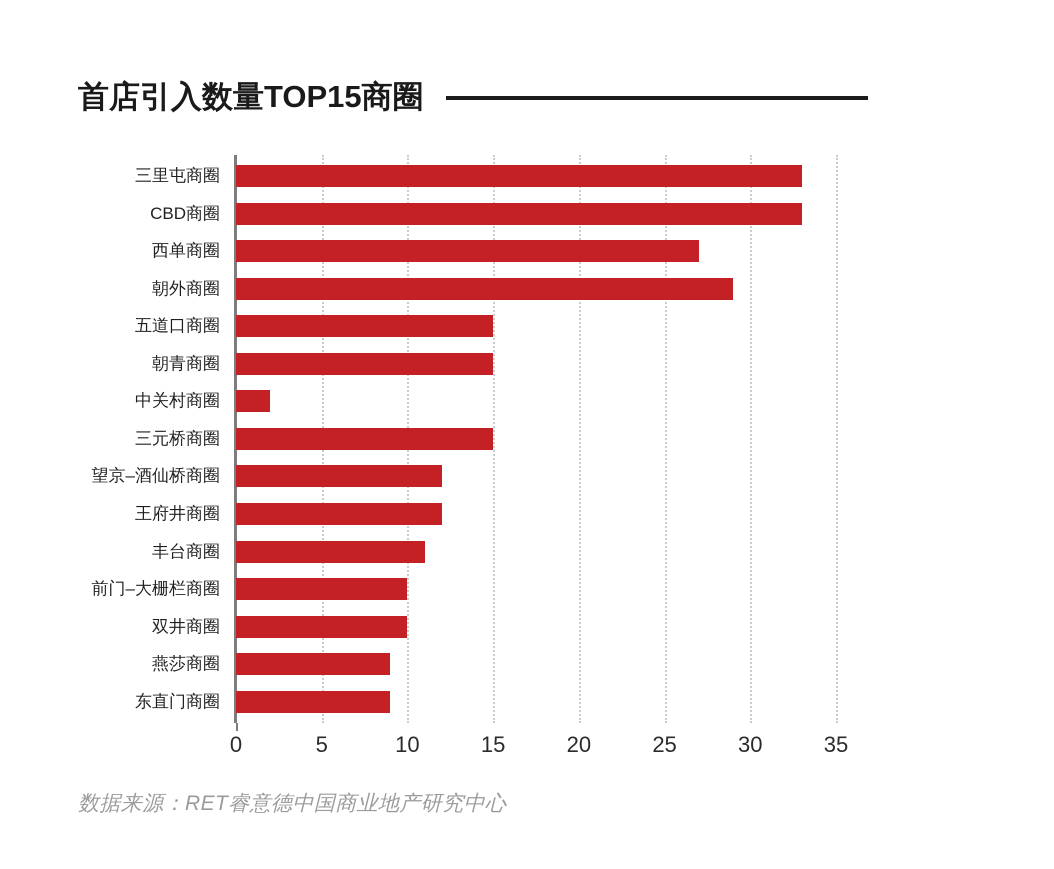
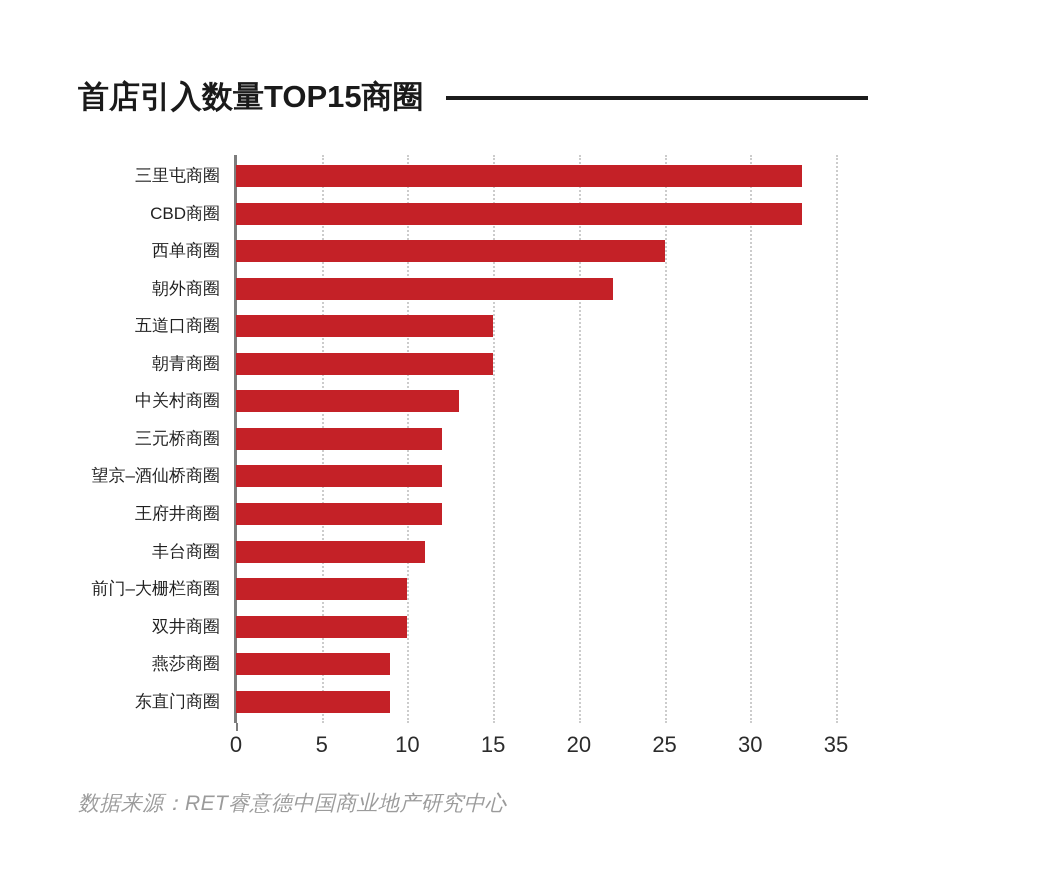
西单商圈: 27 -> 25
朝外商圈: 29 -> 22
中关村商圈: 2 -> 13
三元桥商圈: 15 -> 12
